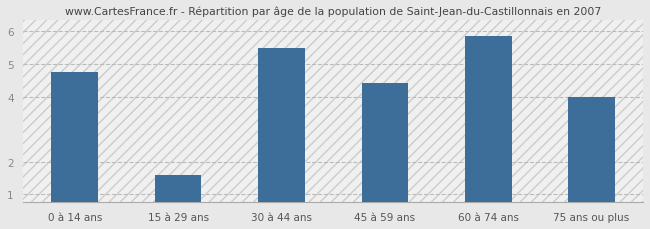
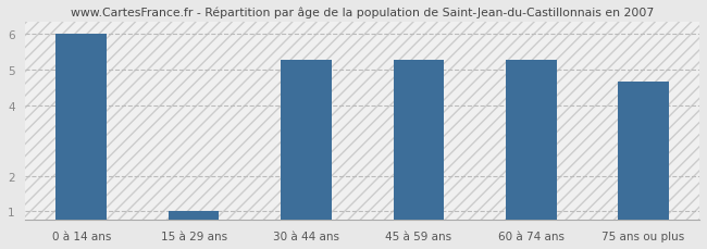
0 à 14 ans: 4.75 -> 6.00
15 à 29 ans: 1.60 -> 1.00
30 à 44 ans: 5.50 -> 5.27
45 à 59 ans: 4.40 -> 5.27
60 à 74 ans: 5.85 -> 5.27
75 ans ou plus: 4.00 -> 4.65
